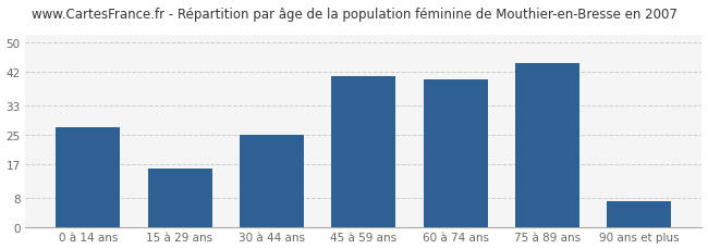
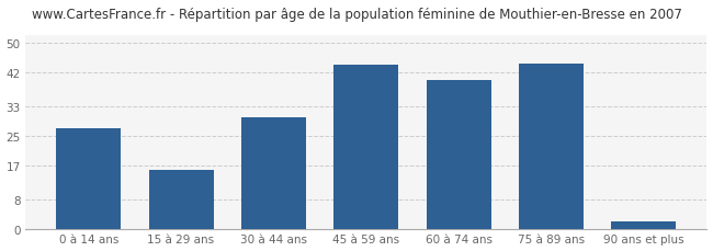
30 à 44 ans: 25.0 -> 30.0
45 à 59 ans: 41.0 -> 44.0
90 ans et plus: 7.0 -> 2.0
